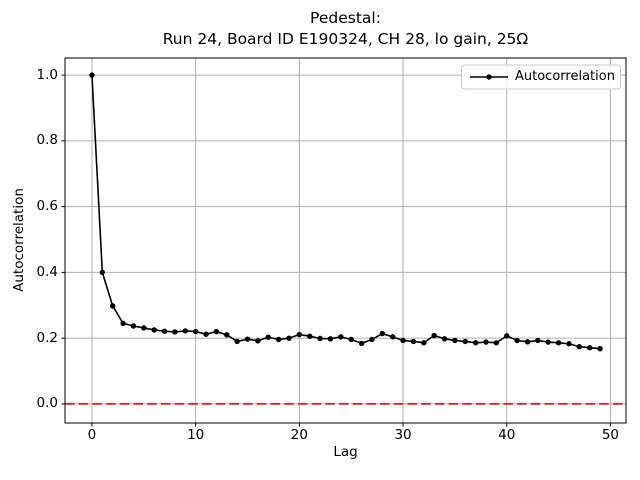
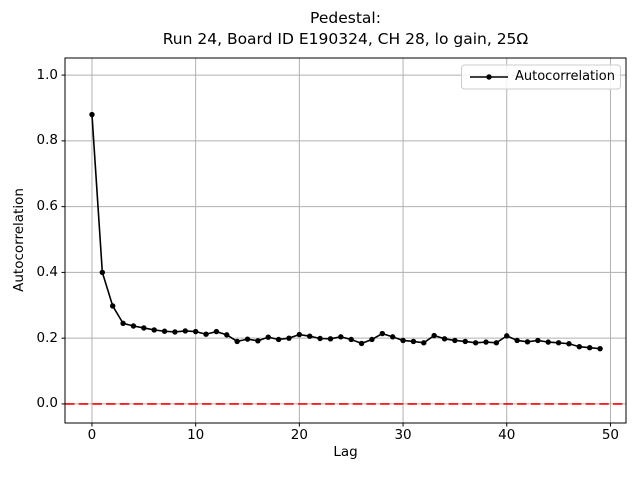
0: 1.00 -> 0.88
